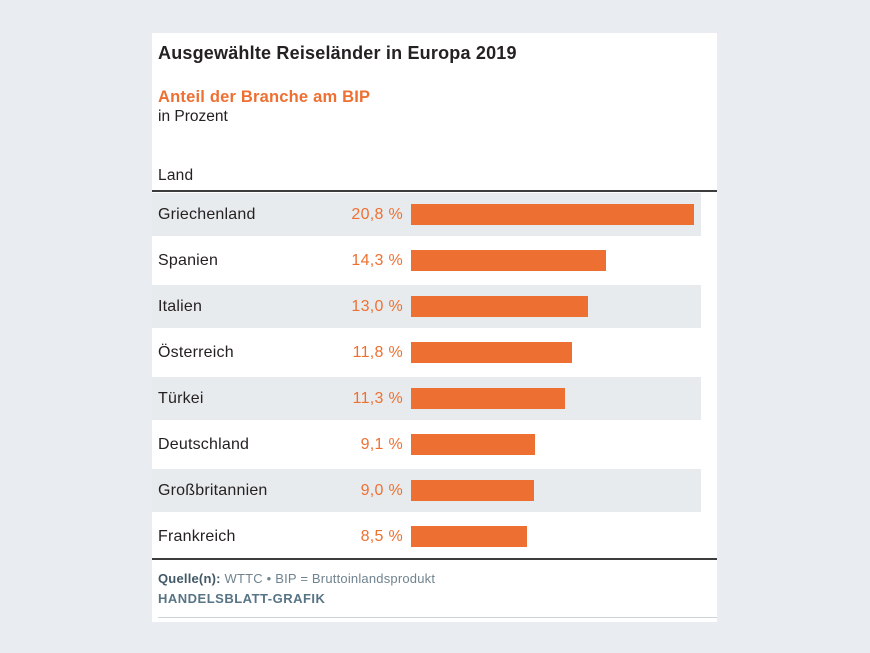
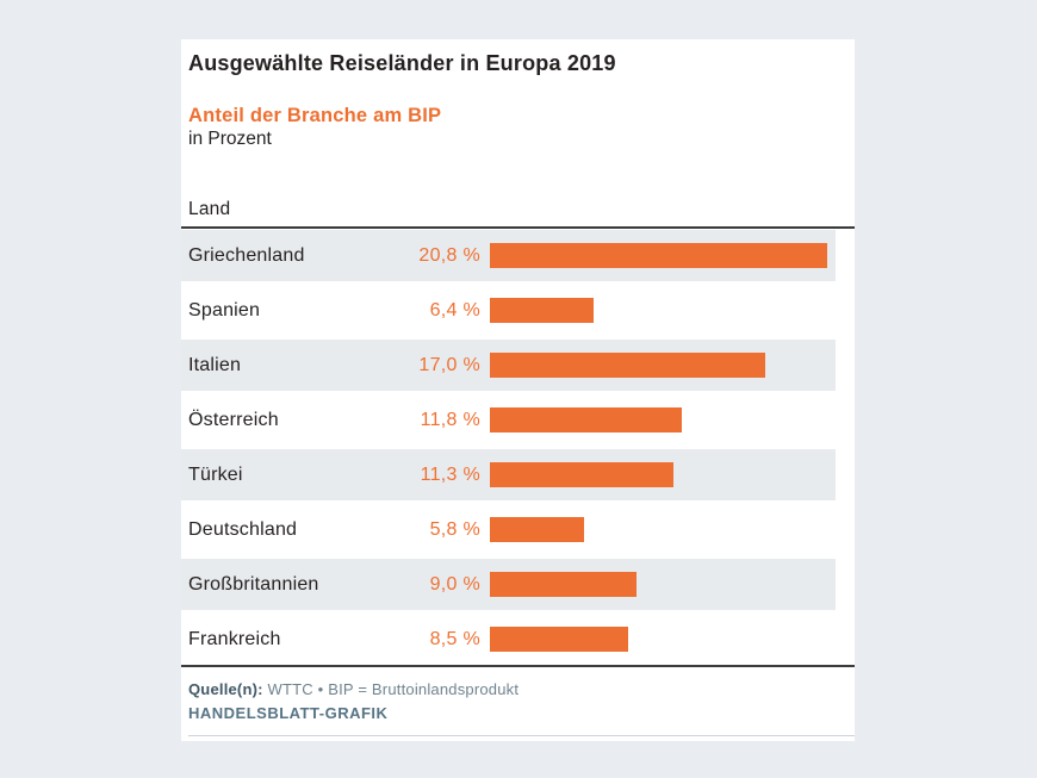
Spanien: 14,3 -> 6,4
Italien: 13,0 -> 17,0
Deutschland: 9,1 -> 5,8
